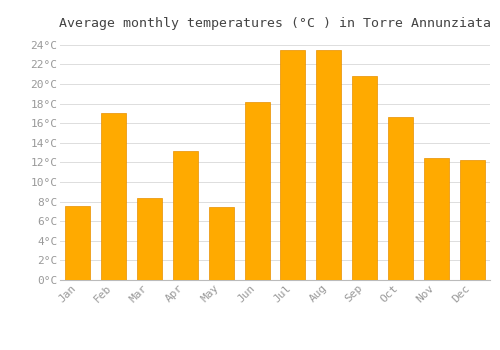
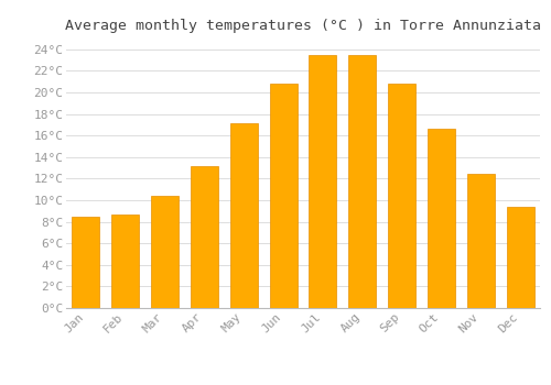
Jan: 7.6°C -> 8.5°C
Feb: 17.0°C -> 8.7°C
Mar: 8.4°C -> 10.4°C
May: 7.4°C -> 17.1°C
Jun: 18.2°C -> 20.8°C
Dec: 12.2°C -> 9.4°C
